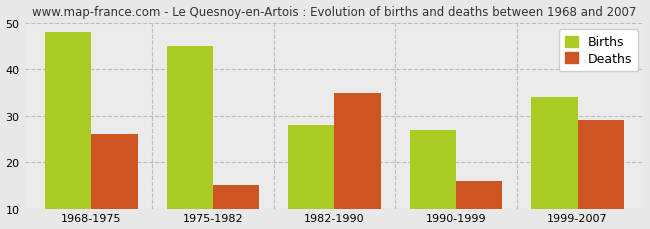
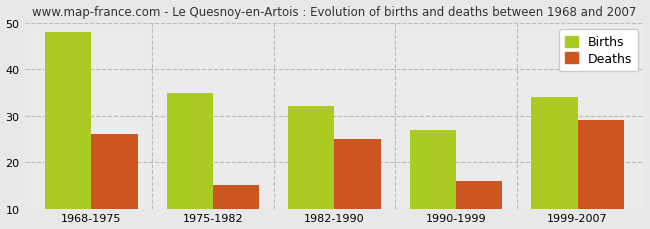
Births/1975-1982: 45 -> 35
Births/1982-1990: 28 -> 32
Deaths/1982-1990: 35 -> 25
